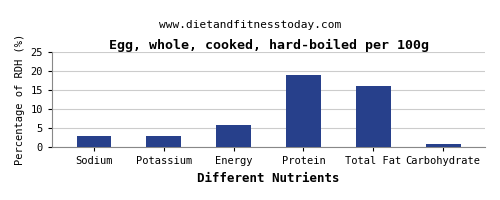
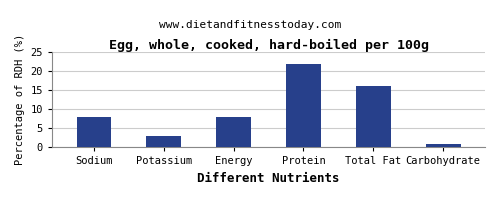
Sodium: 3 -> 8
Energy: 6 -> 8
Protein: 19 -> 22
